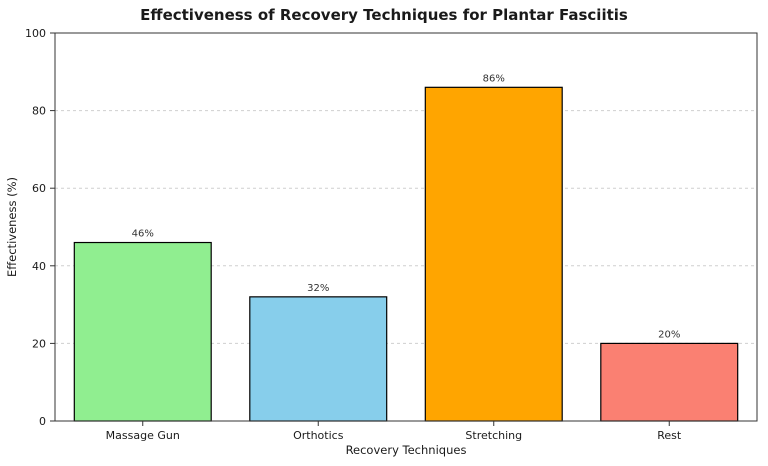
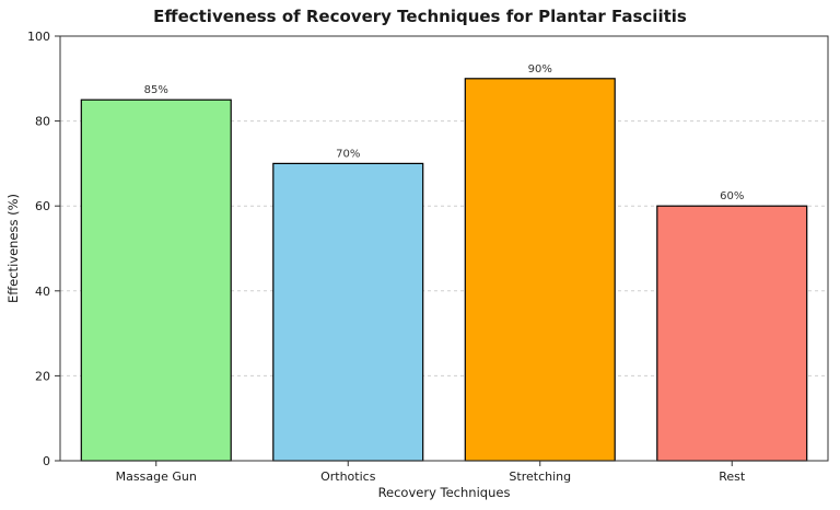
Massage Gun: 46% -> 85%
Orthotics: 32% -> 70%
Stretching: 86% -> 90%
Rest: 20% -> 60%
